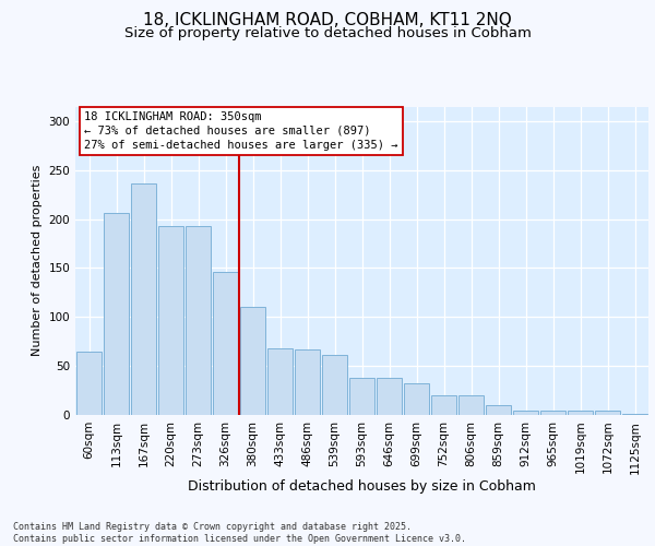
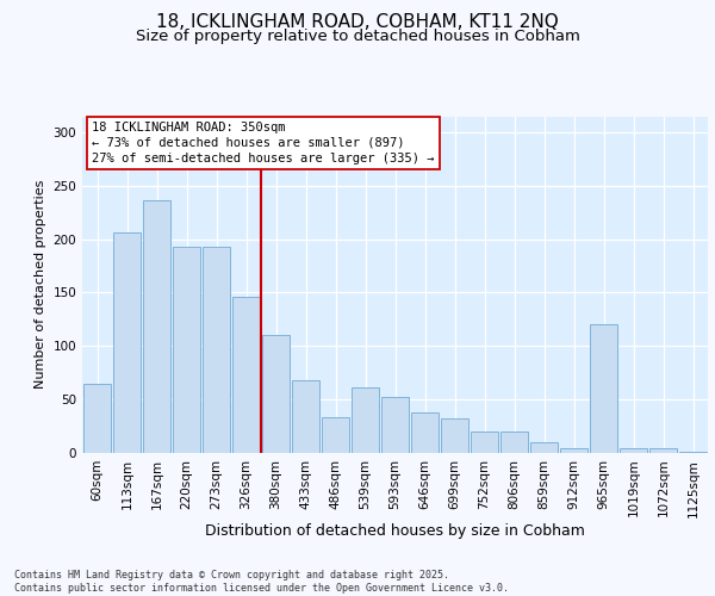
486sqm: 67 -> 34
593sqm: 38 -> 52
965sqm: 4 -> 120
